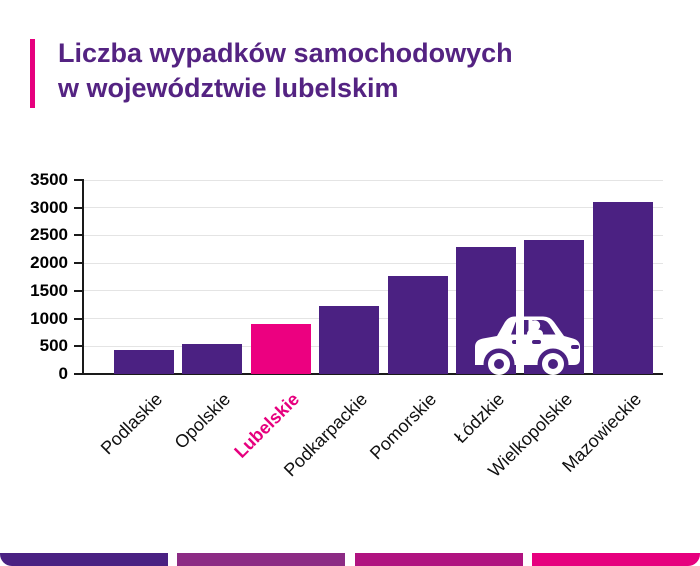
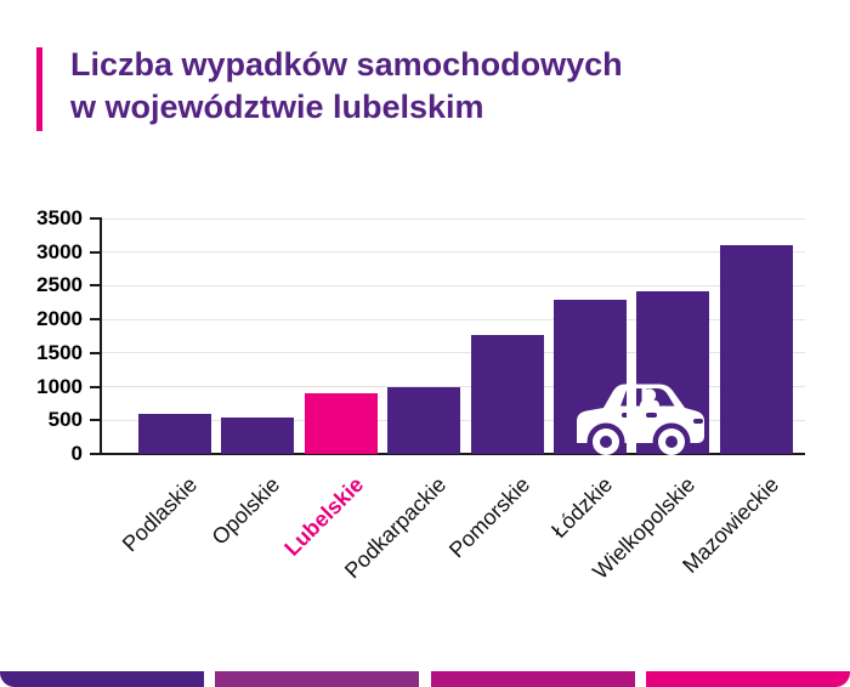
Podlaskie: 400 -> 600
Podkarpackie: 1200 -> 1000
